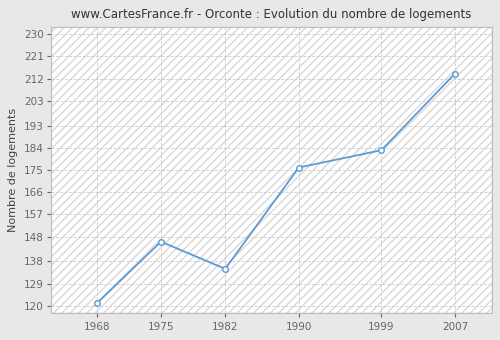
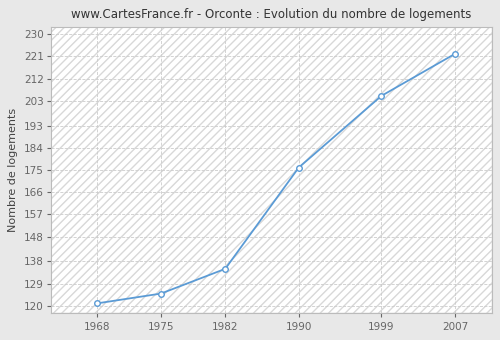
1975: 146 -> 125
1999: 183 -> 205
2007: 214 -> 222
